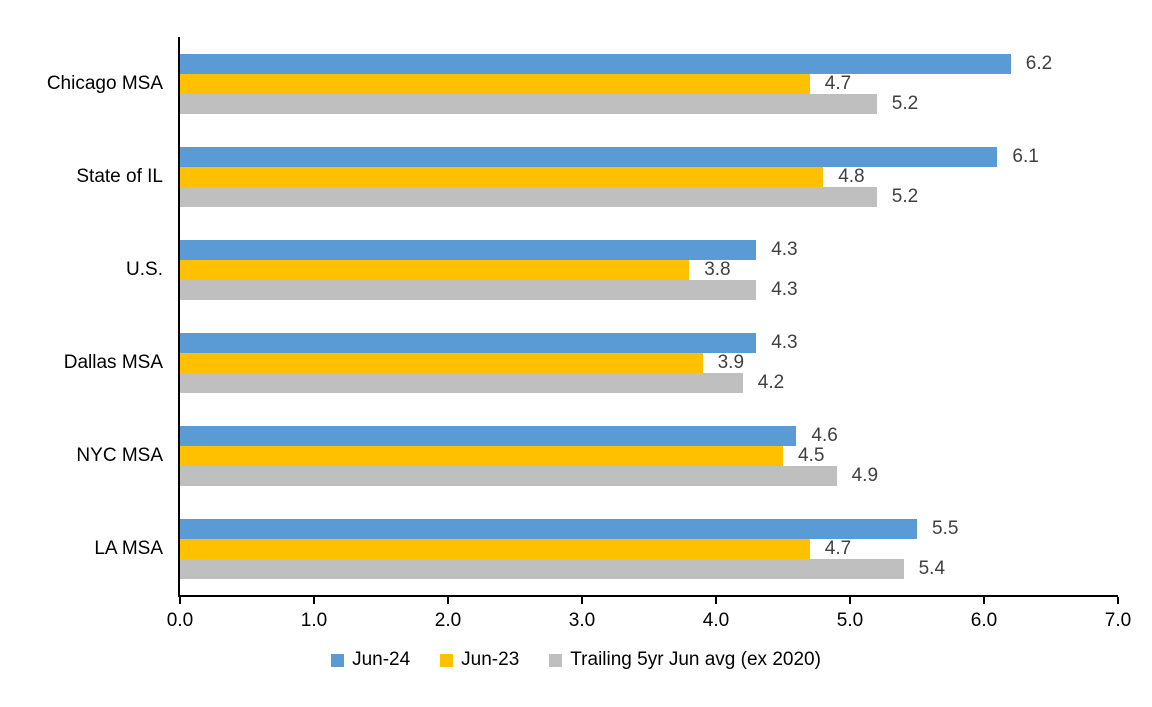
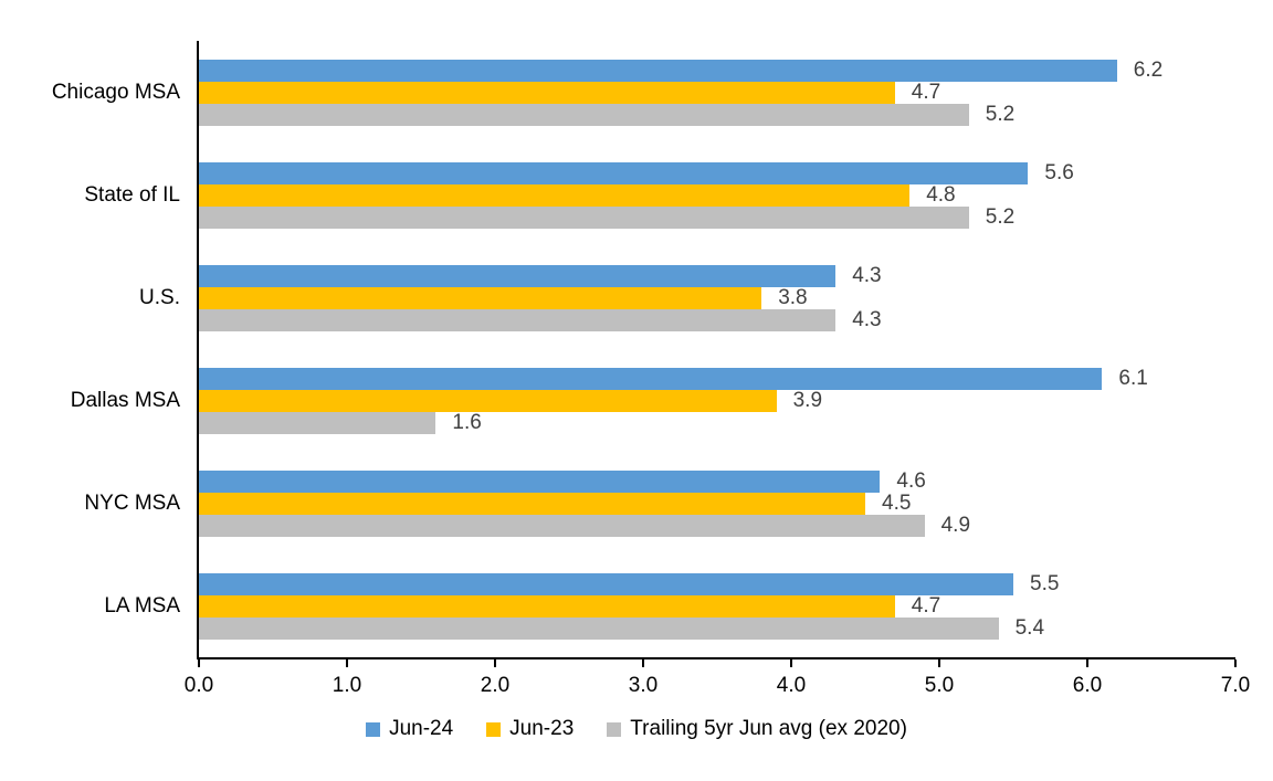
Jun-24/State of IL: 6.1 -> 5.6
Jun-24/Dallas MSA: 4.3 -> 6.1
Trailing 5yr Jun avg (ex 2020)/Dallas MSA: 4.2 -> 1.6
